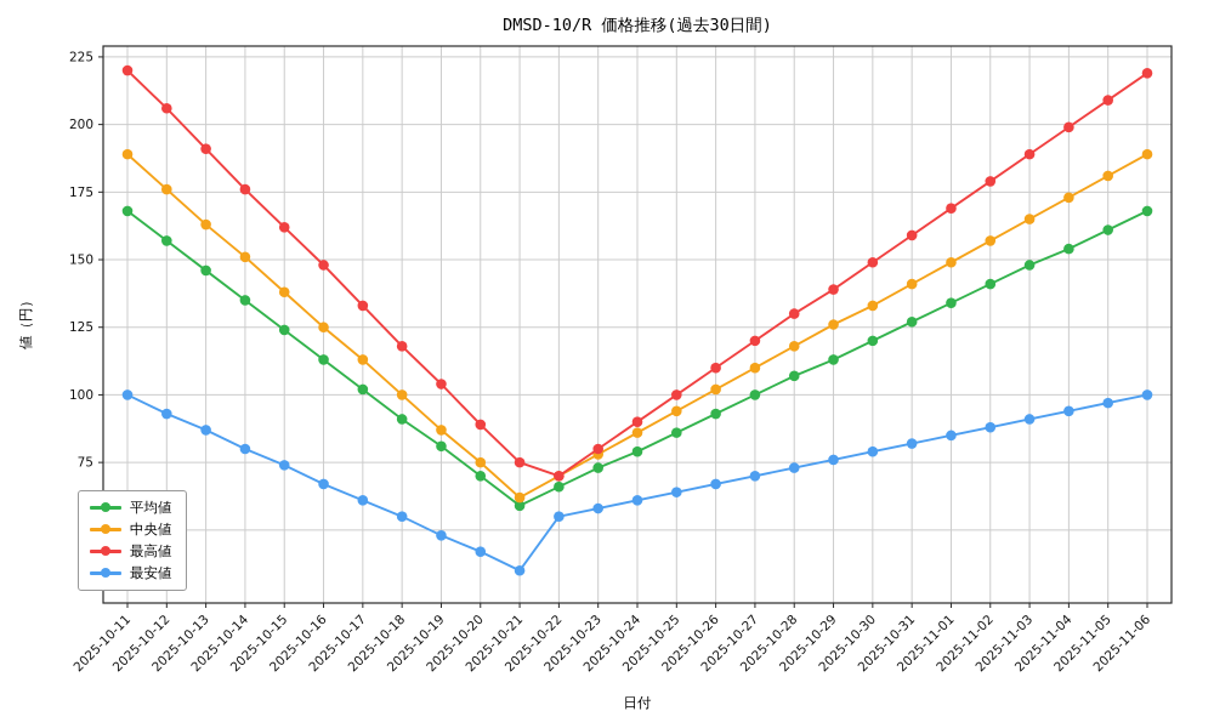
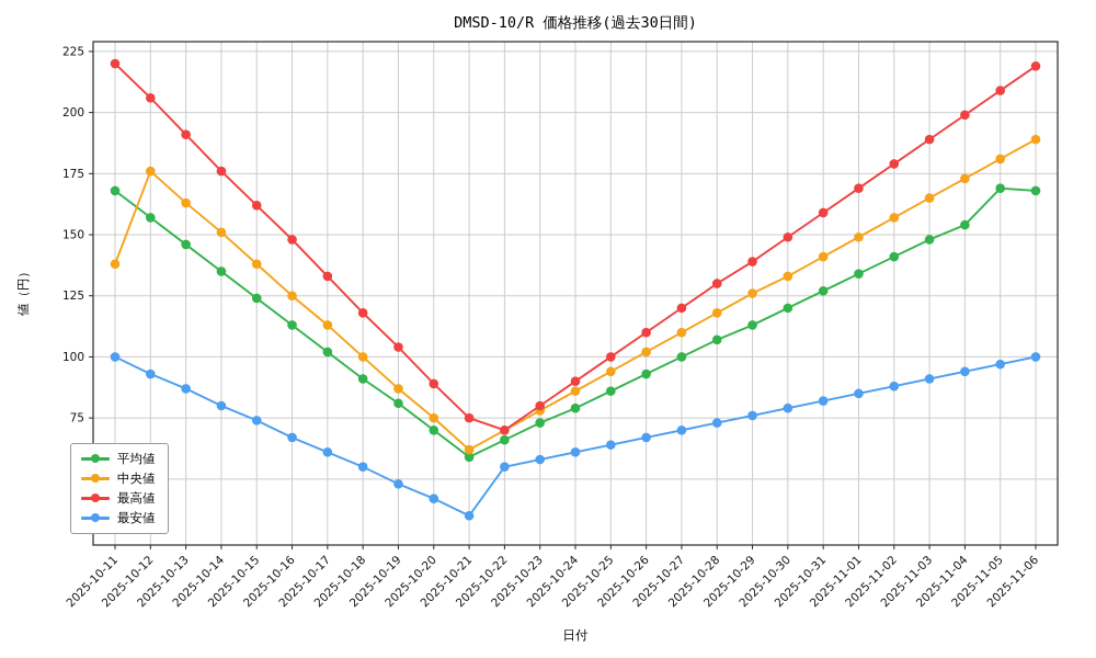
中央値/2025-10-11: 189 -> 138
平均値/2025-11-05: 161 -> 169
